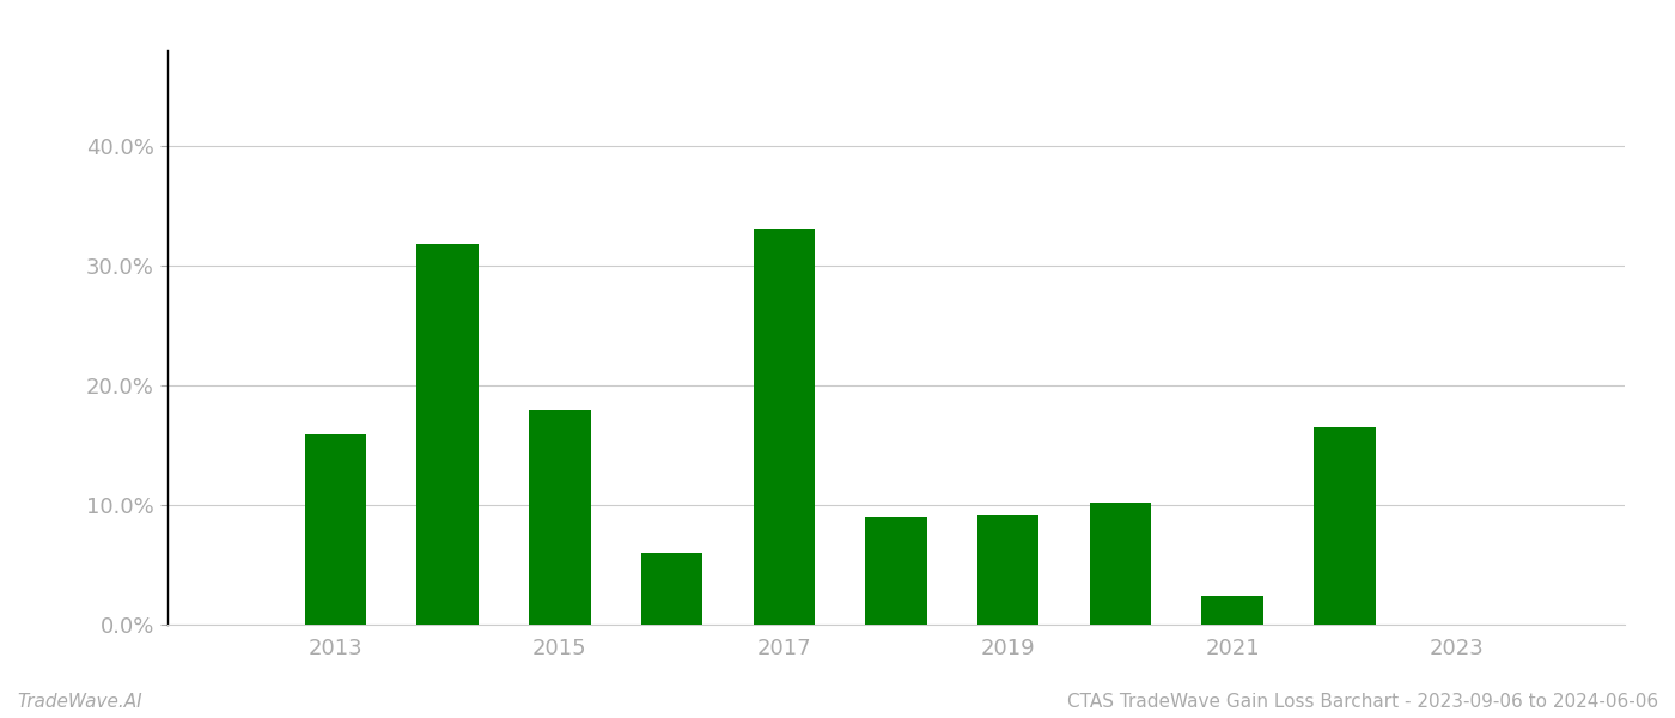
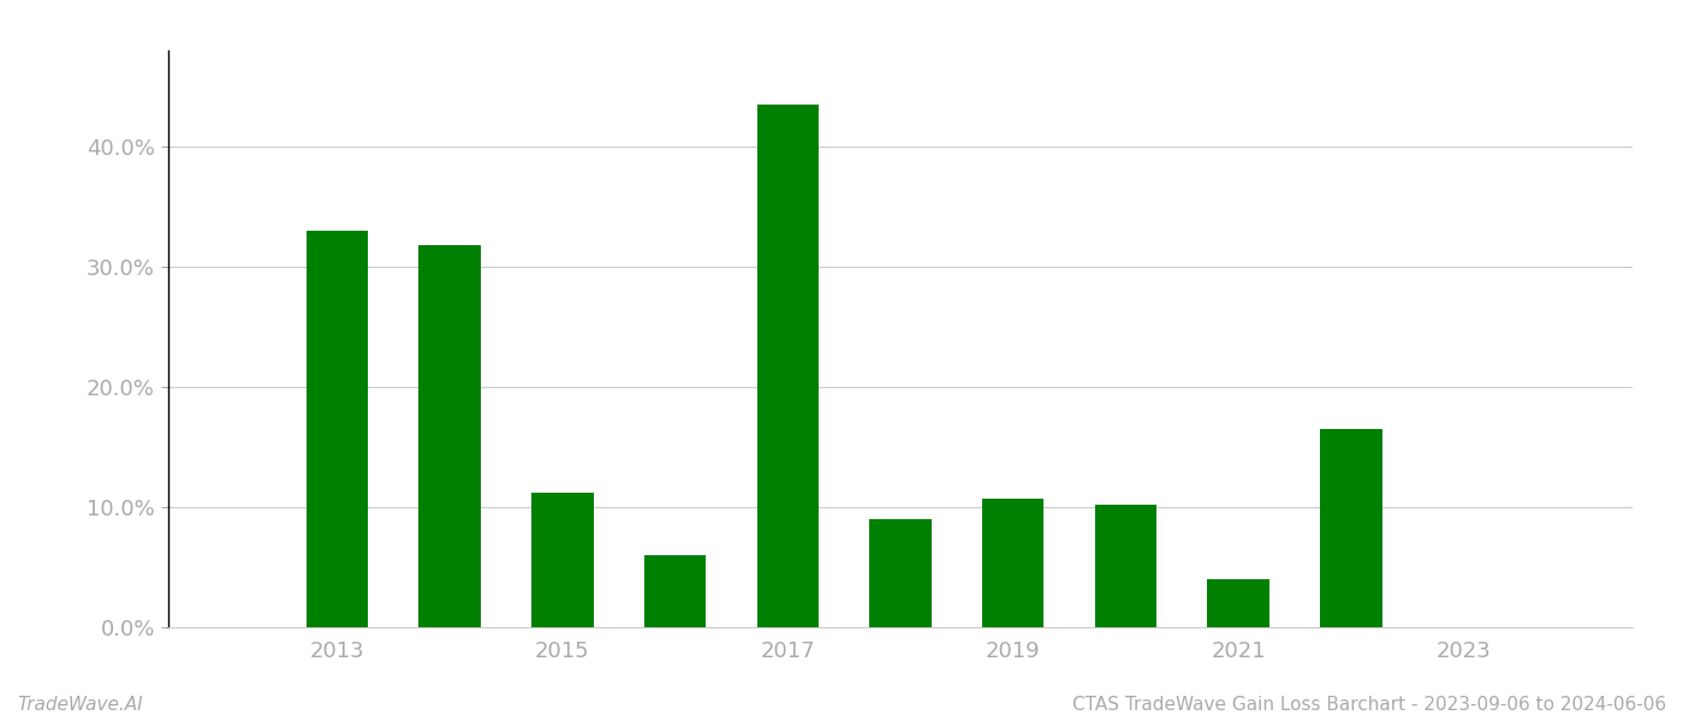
2013: 15.9% -> 33.0%
2015: 17.9% -> 11.2%
2017: 33.1% -> 43.5%
2019: 9.2% -> 10.7%
2021: 2.4% -> 4.0%
